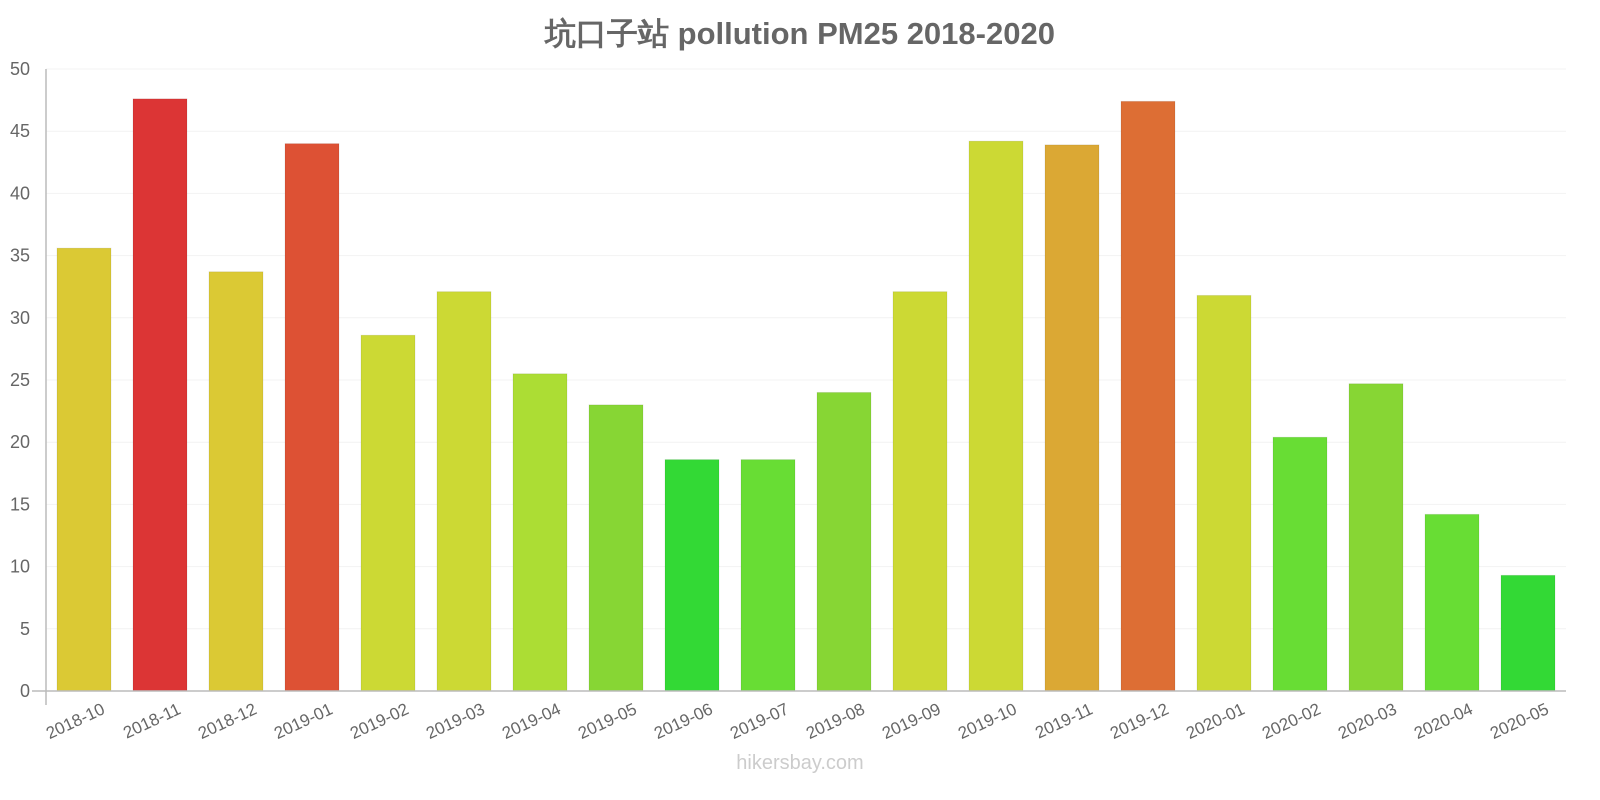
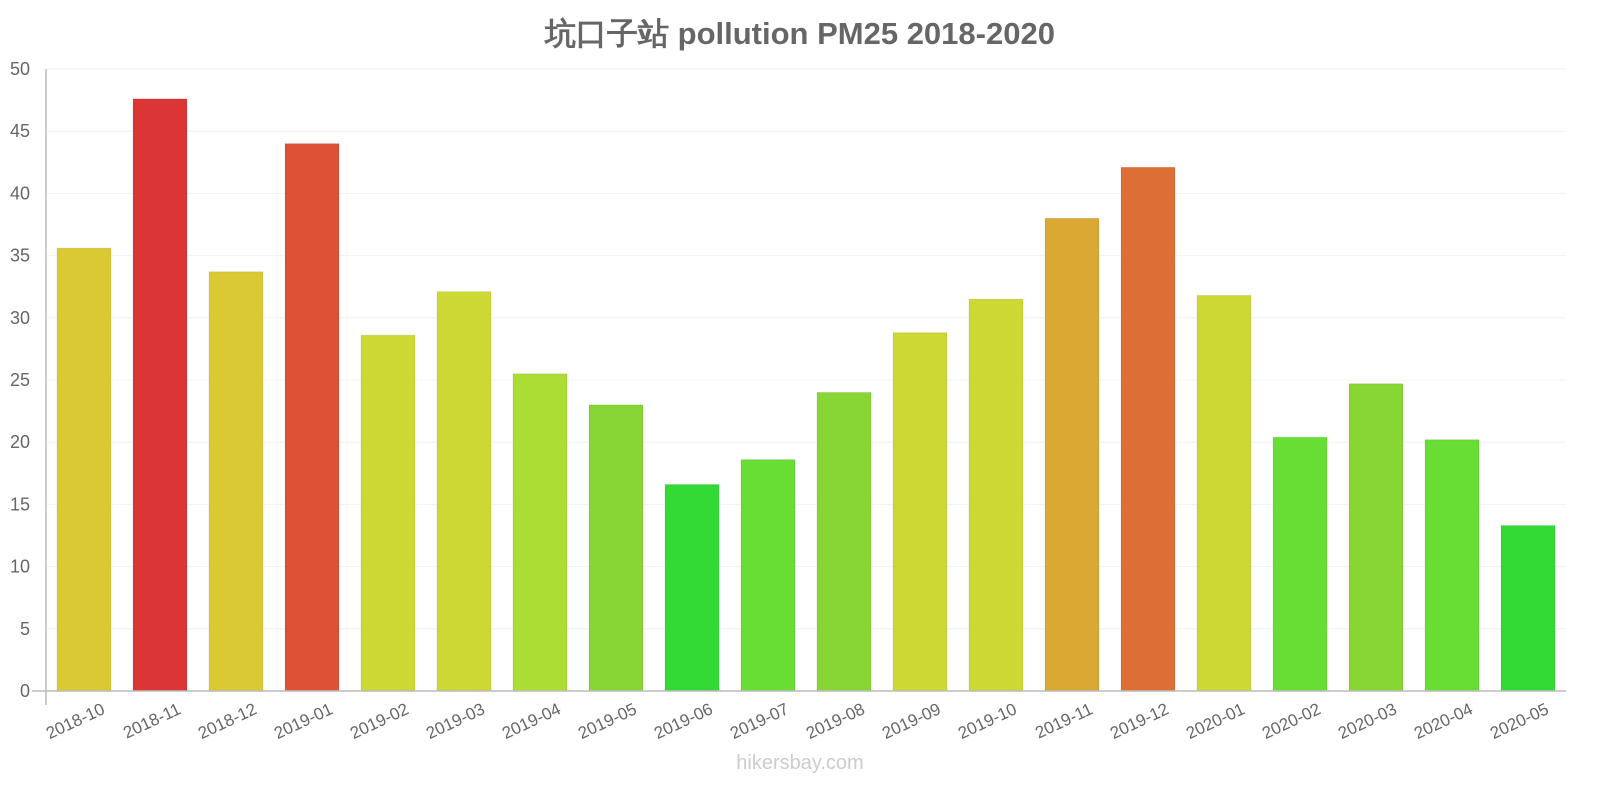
2019-06: 18.6 -> 16.6
2019-09: 32.1 -> 28.8
2019-10: 44.2 -> 31.5
2019-11: 43.9 -> 38.0
2019-12: 47.4 -> 42.1
2020-04: 14.2 -> 20.2
2020-05: 9.3 -> 13.3
